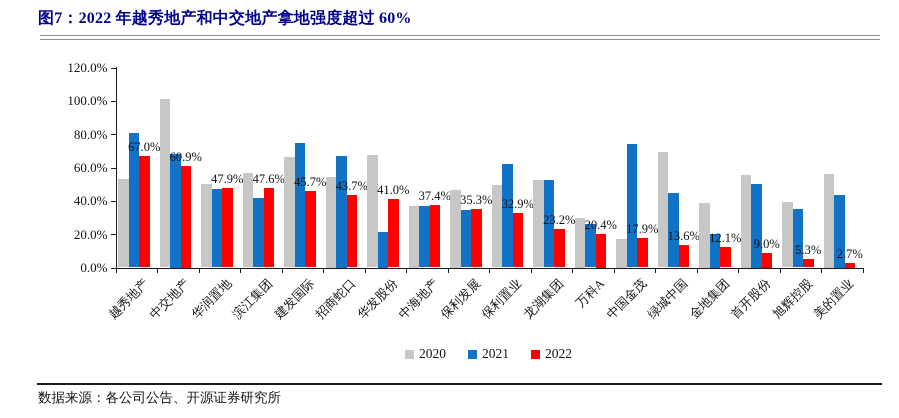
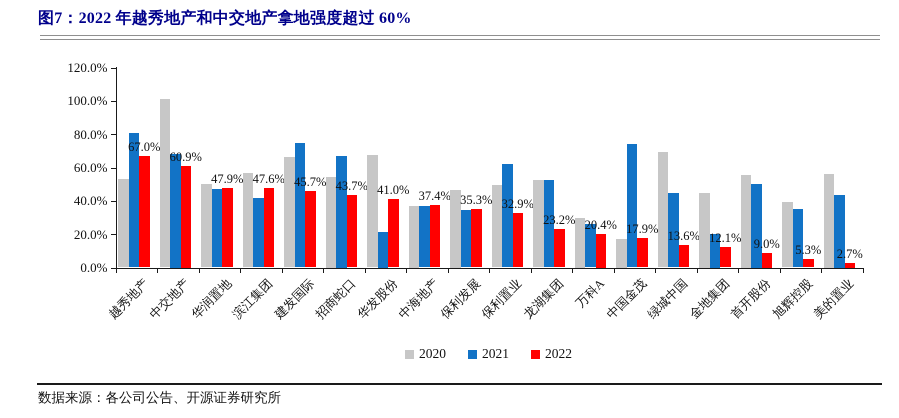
2020/金地集团: 39% -> 45%
